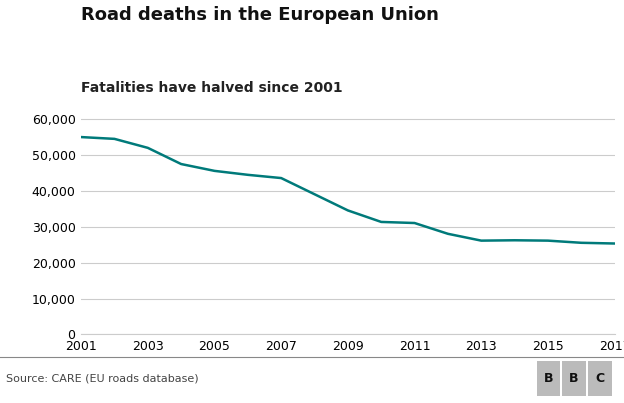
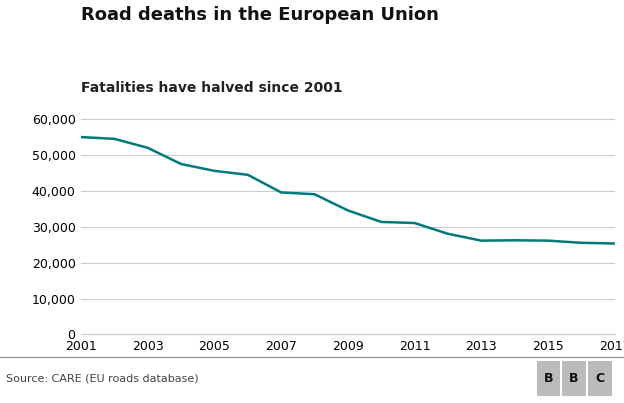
2007: 43,500 -> 39,500
